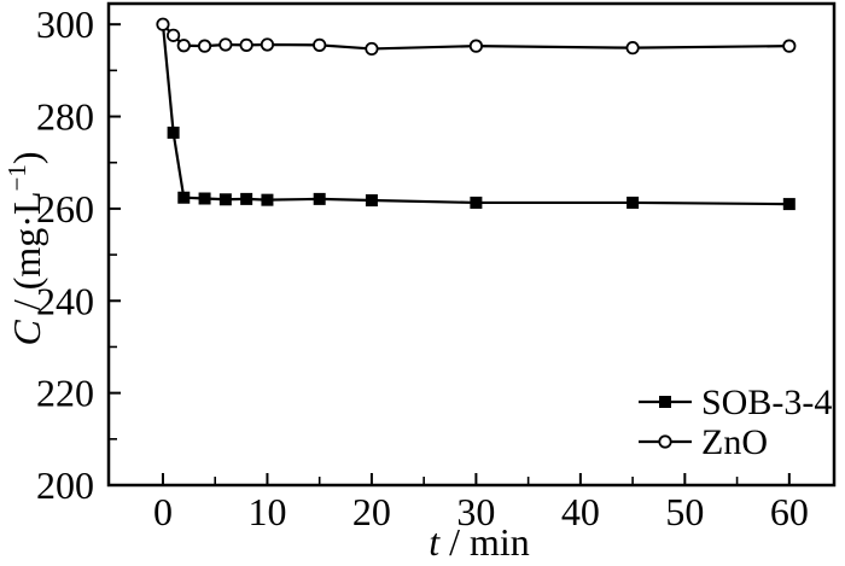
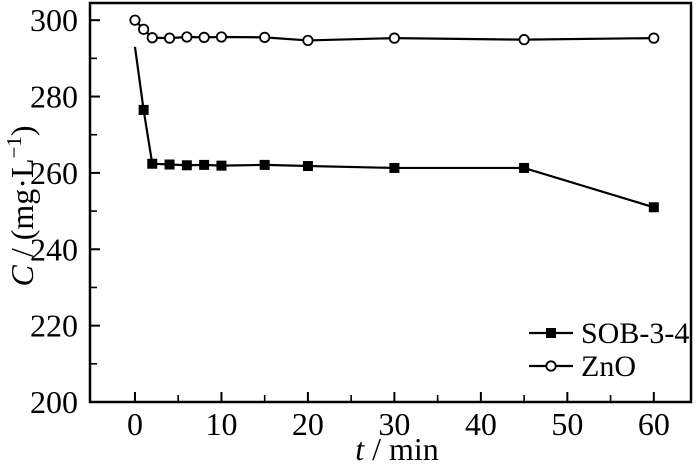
SOB-3-4/0: 300 -> 293
SOB-3-4/60: 261 -> 251
